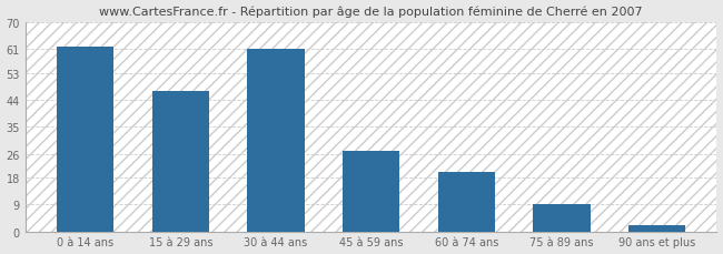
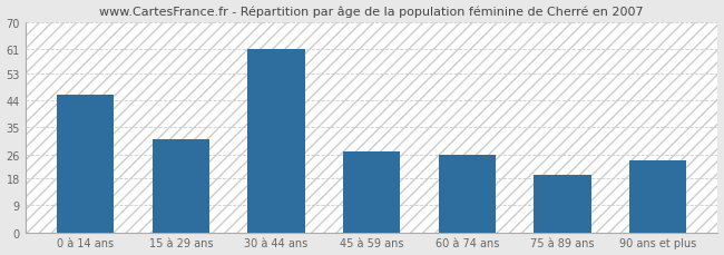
0 à 14 ans: 62 -> 46
15 à 29 ans: 47 -> 31
60 à 74 ans: 20 -> 26
75 à 89 ans: 9 -> 19
90 ans et plus: 2 -> 24
